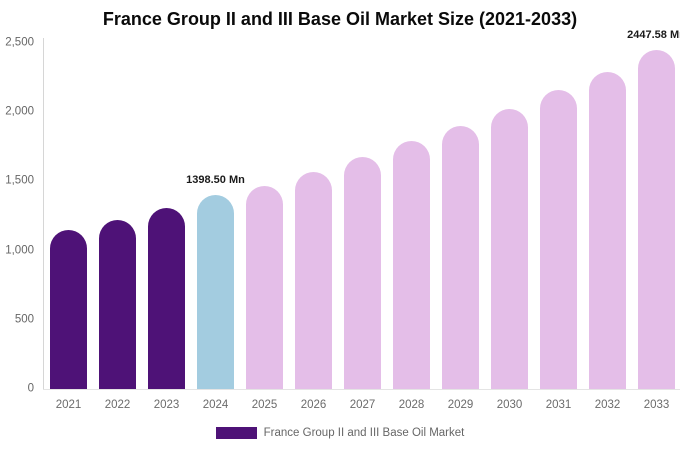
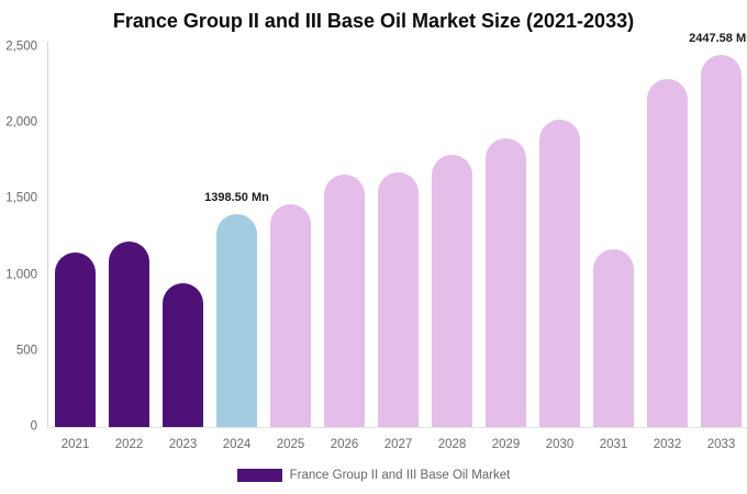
2023: 1300 -> 950
2026: 1570 -> 1660
2031: 2160 -> 1170
